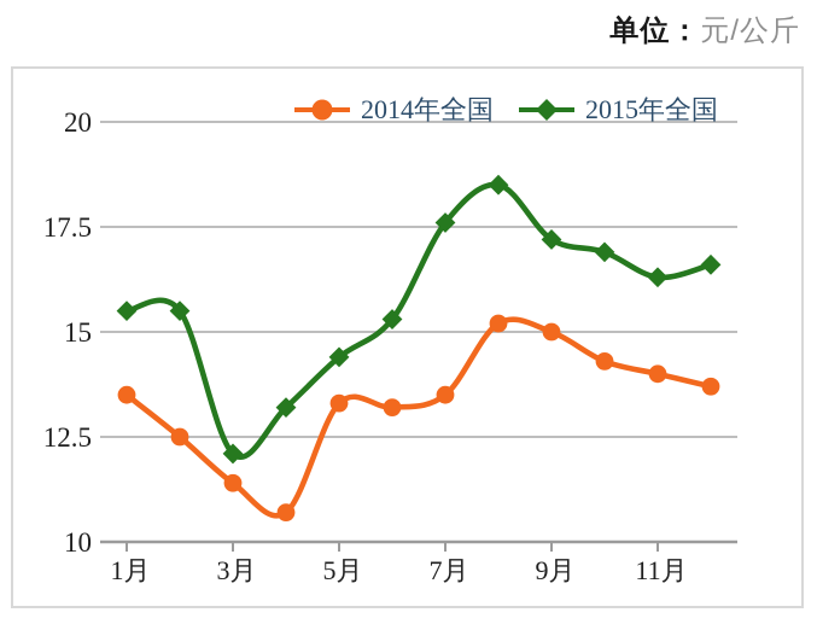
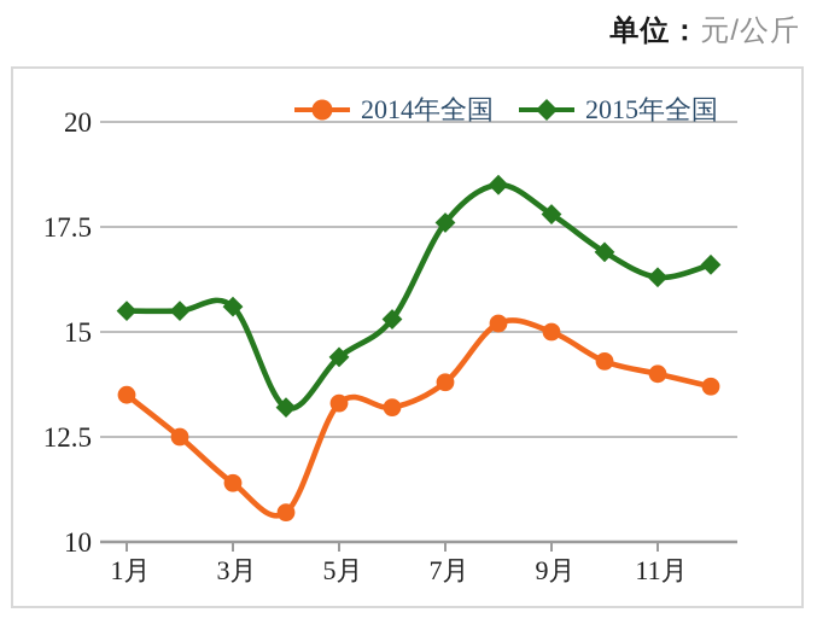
2015年全国/3月: 12.1 -> 15.6
2014年全国/7月: 13.5 -> 13.8
2015年全国/9月: 17.2 -> 17.8
